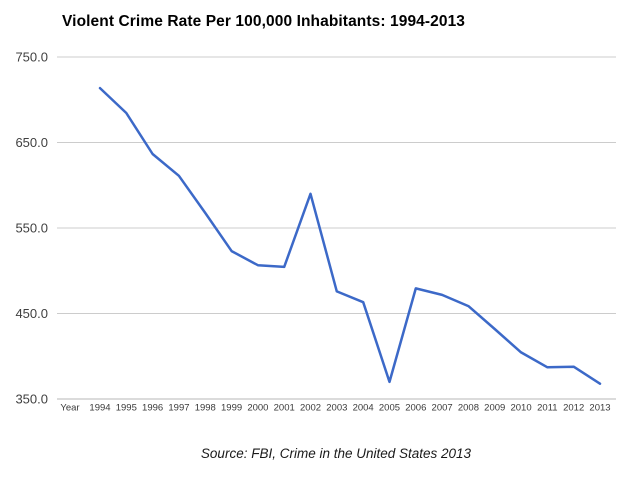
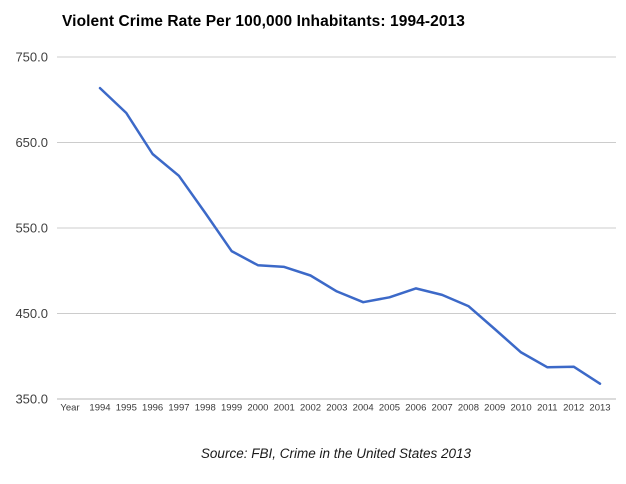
2002: 590 -> 490
2005: 370 -> 470
